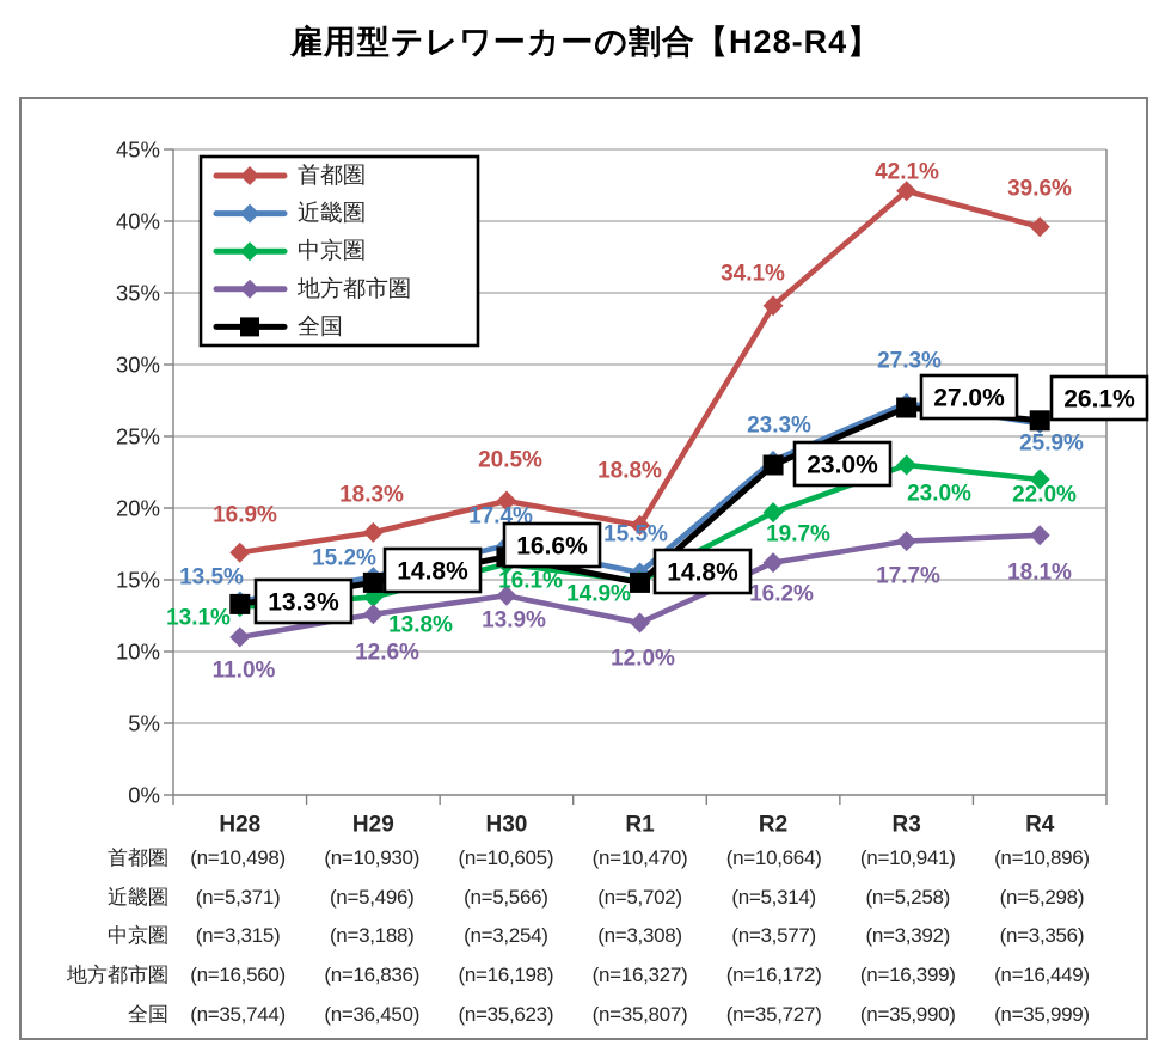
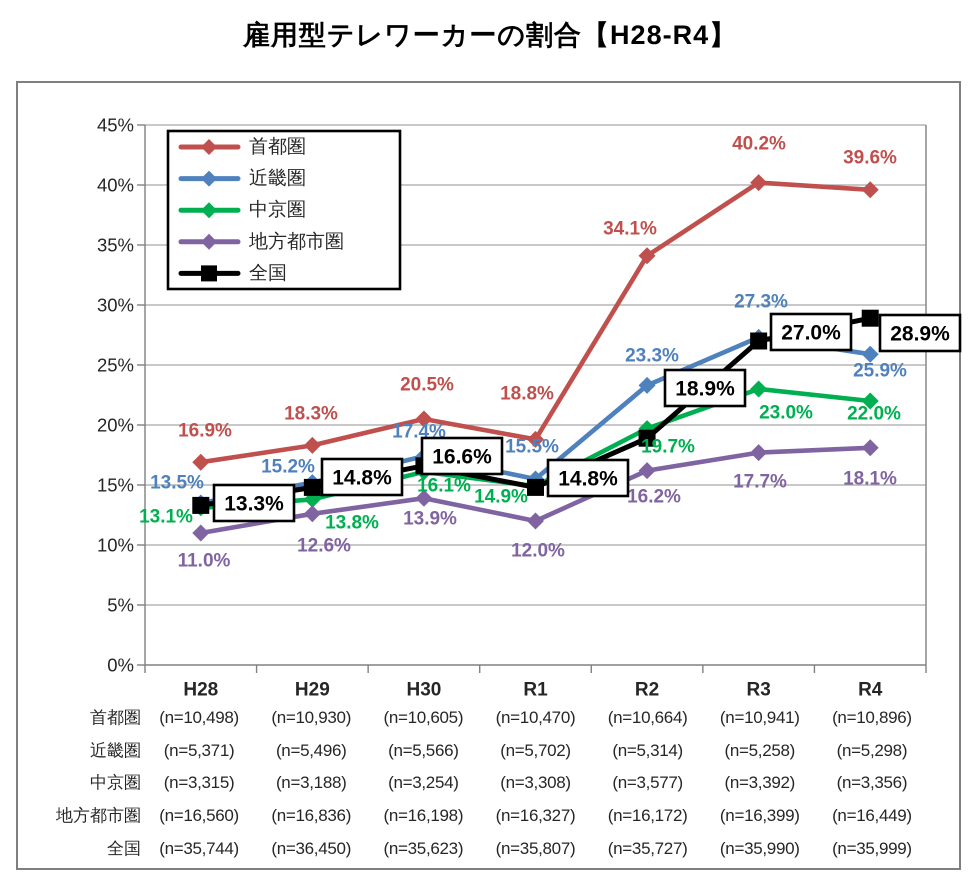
全国/R2: 23.0% -> 18.9%
首都圏/R3: 42.1% -> 40.2%
全国/R4: 26.1% -> 28.9%
